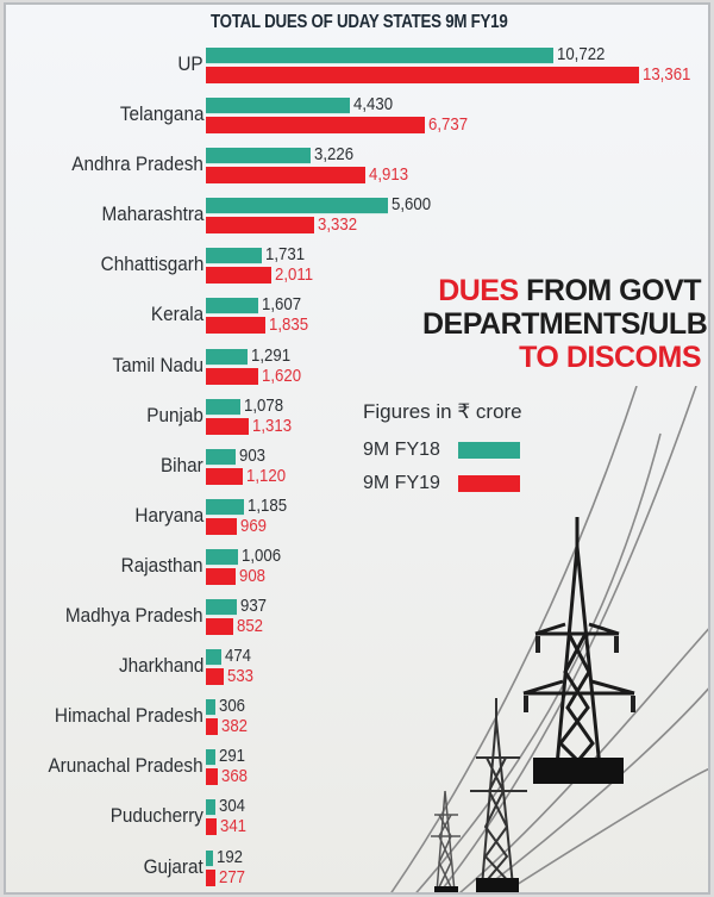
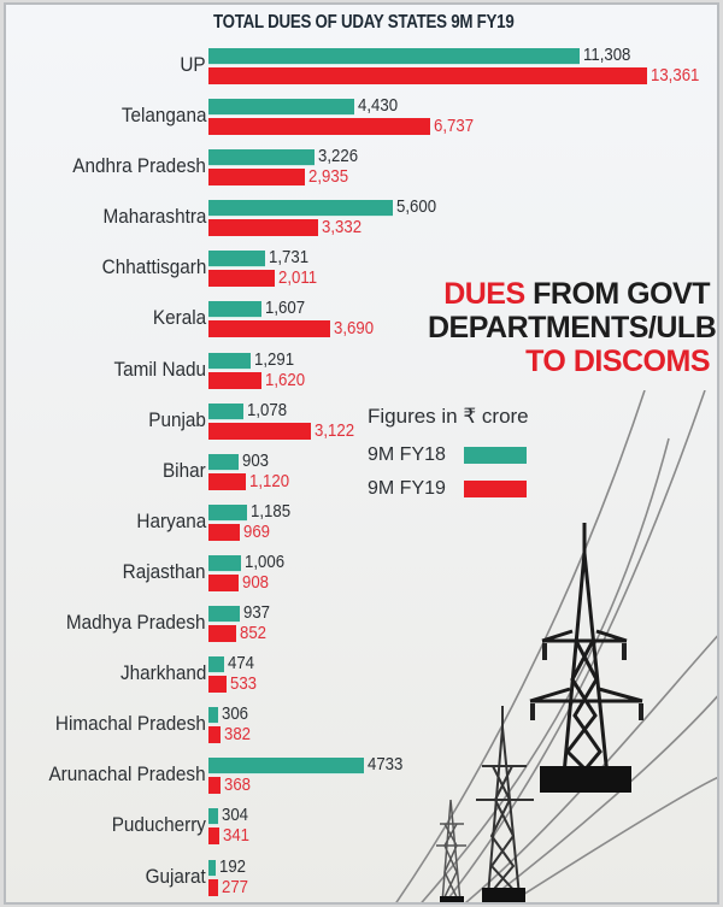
9M FY18/UP: 10,722 -> 11,308
9M FY19/Andhra Pradesh: 4,913 -> 2,935
9M FY19/Kerala: 1,835 -> 3,690
9M FY19/Punjab: 1,313 -> 3,122
9M FY18/Arunachal Pradesh: 291 -> 4733
